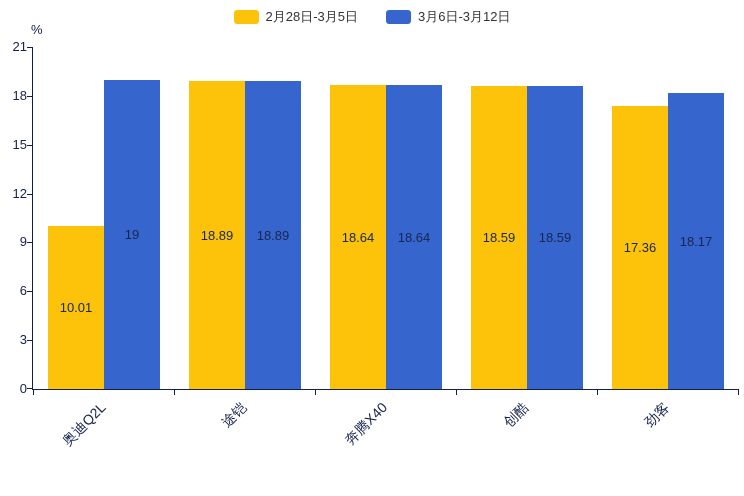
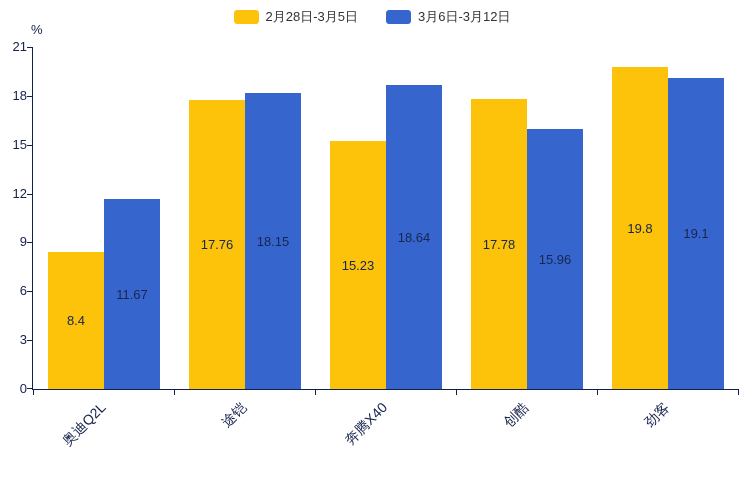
2月28日-3月5日/奥迪Q2L: 10.01 -> 8.4
3月6日-3月12日/奥迪Q2L: 19 -> 11.67
2月28日-3月5日/途铠: 18.89 -> 17.76
3月6日-3月12日/途铠: 18.89 -> 18.15
2月28日-3月5日/奔腾X40: 18.64 -> 15.23
2月28日-3月5日/创酷: 18.59 -> 17.78
3月6日-3月12日/创酷: 18.59 -> 15.96
2月28日-3月5日/劲客: 17.36 -> 19.8
3月6日-3月12日/劲客: 18.17 -> 19.1
